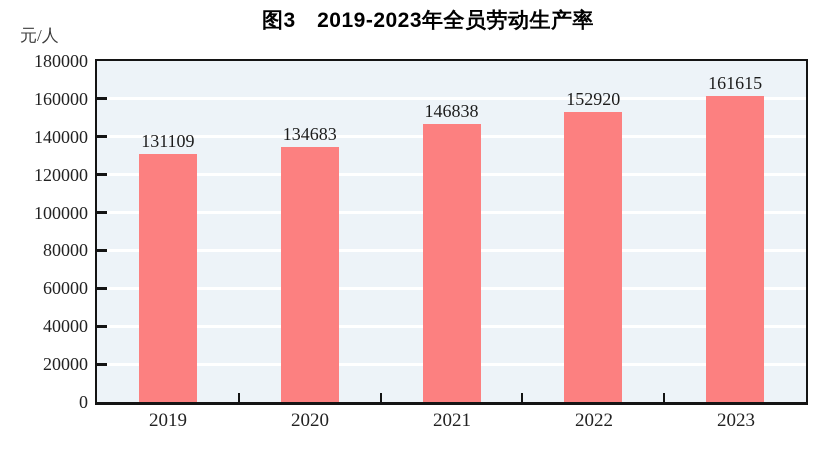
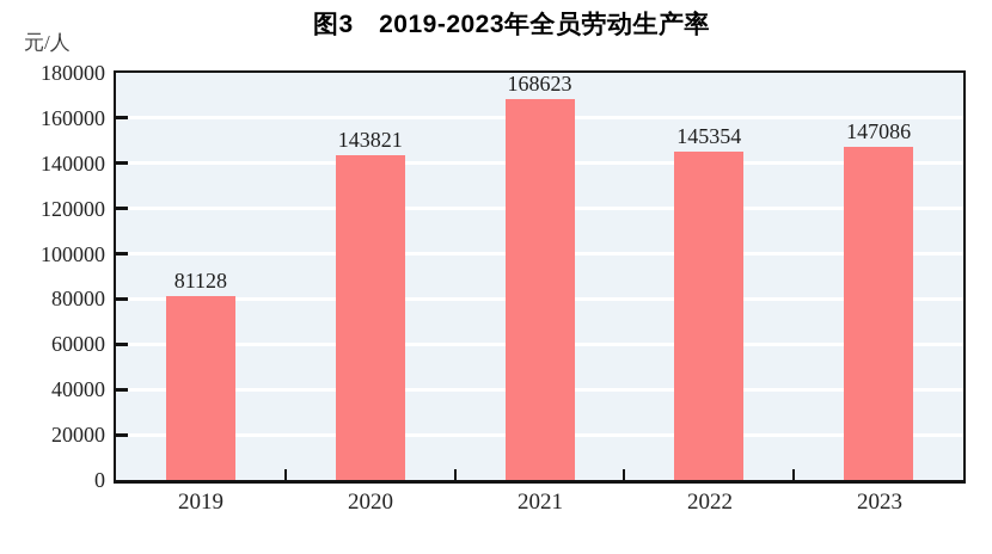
2019: 131109 -> 81128
2020: 134683 -> 143821
2021: 146838 -> 168623
2022: 152920 -> 145354
2023: 161615 -> 147086
